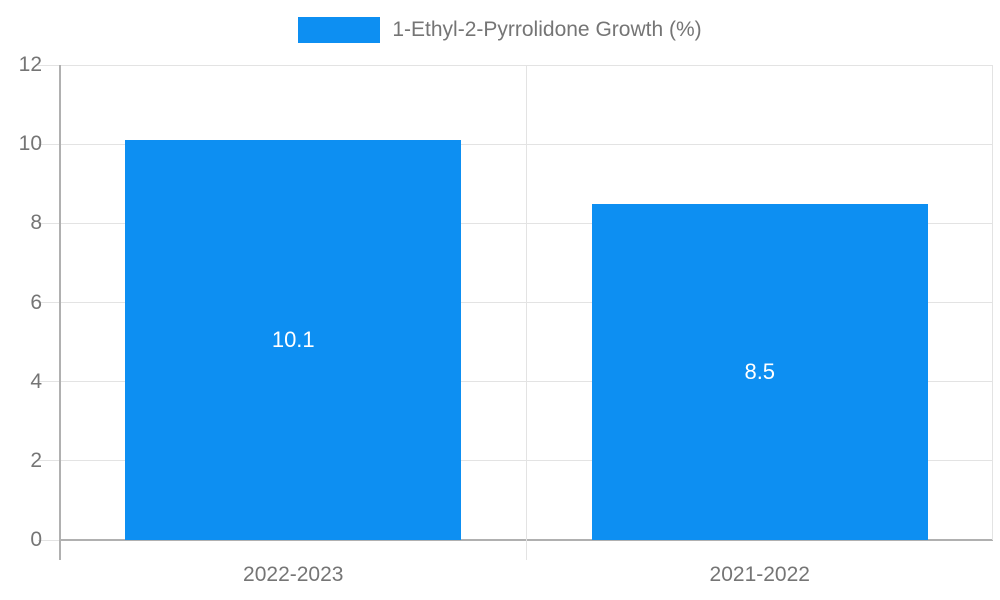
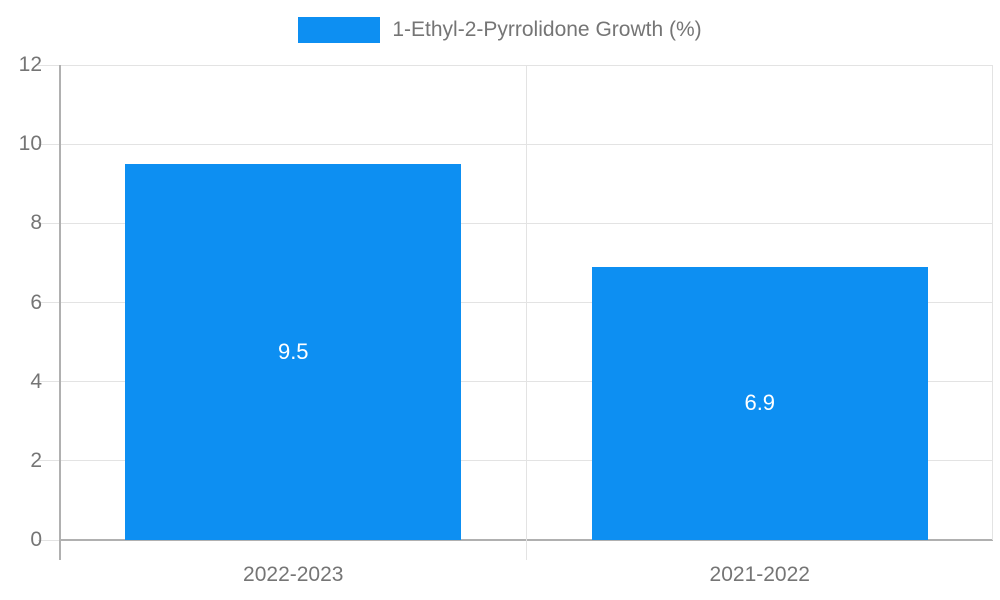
2022-2023: 10.1 -> 9.5
2021-2022: 8.5 -> 6.9
